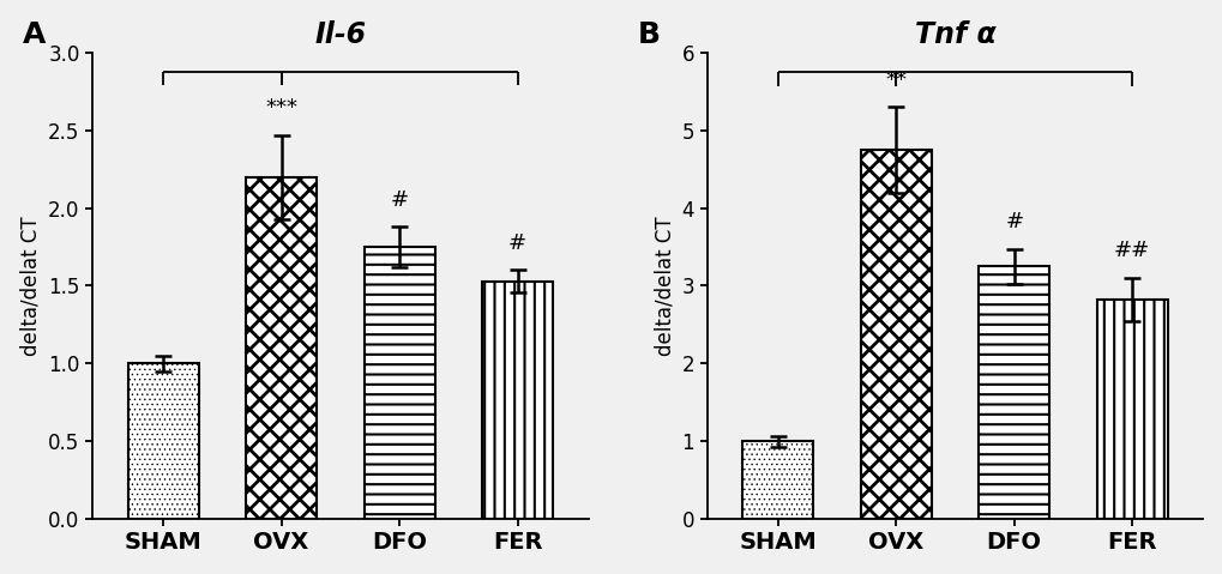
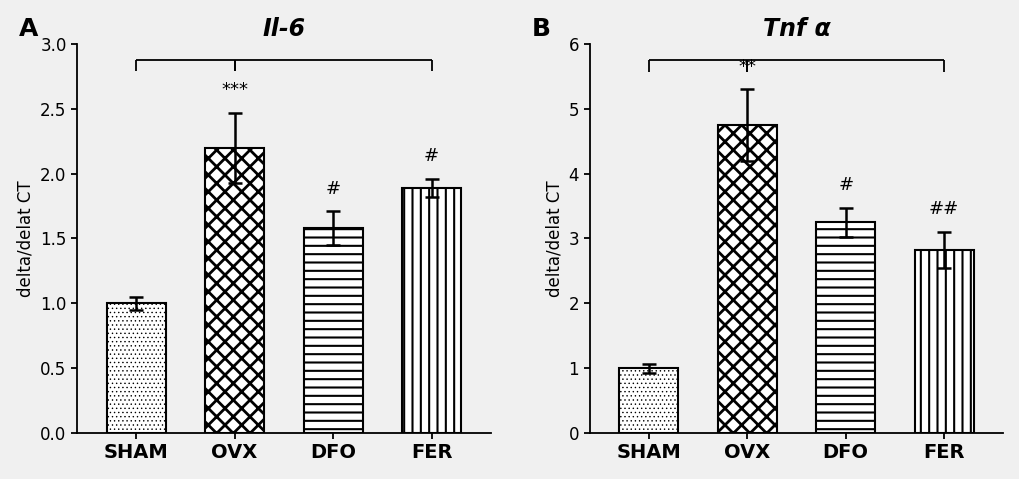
Il-6/DFO: 1.75 -> 1.58
Il-6/FER: 1.53 -> 1.89
